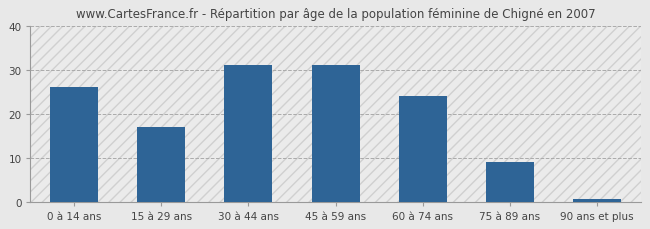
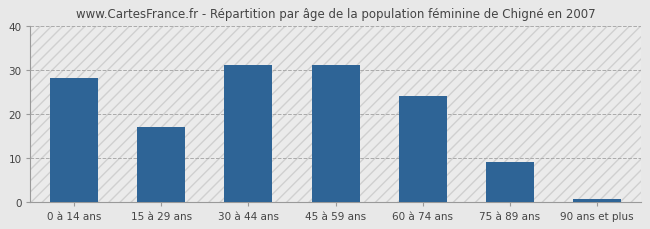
0 à 14 ans: 26.0 -> 28.0
